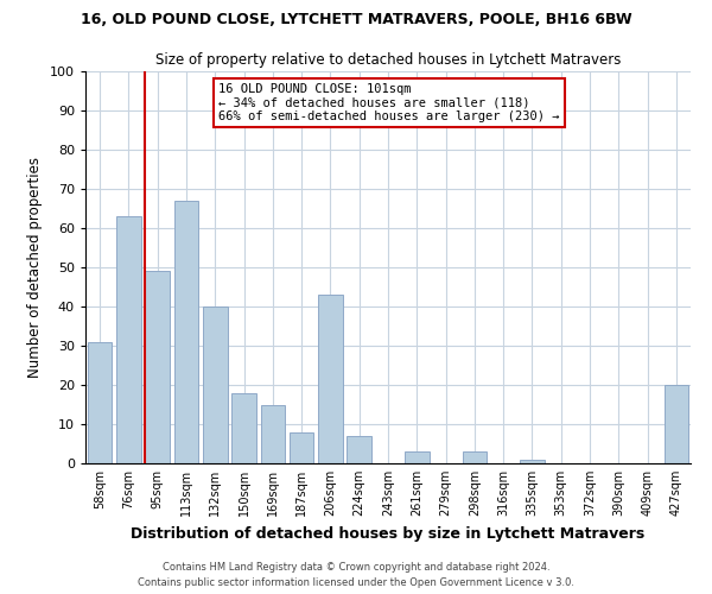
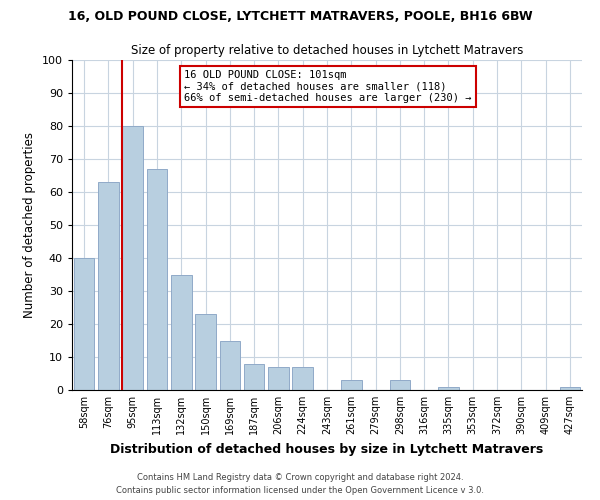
58sqm: 31 -> 40
95sqm: 49 -> 80
132sqm: 40 -> 35
150sqm: 18 -> 23
206sqm: 43 -> 7
427sqm: 20 -> 1
